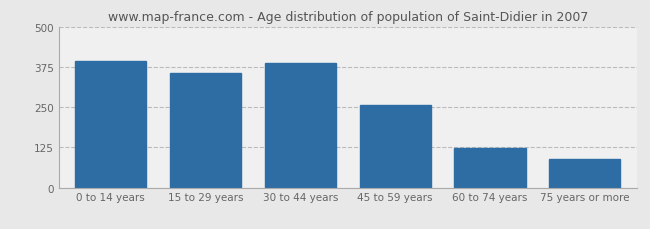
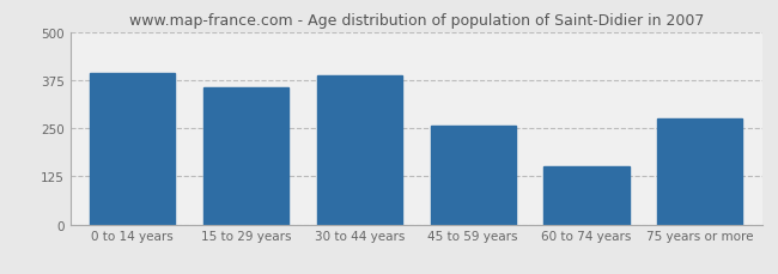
60 to 74 years: 122 -> 150
75 years or more: 90 -> 275
